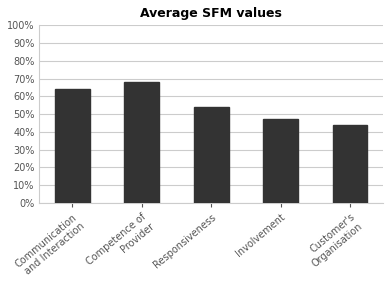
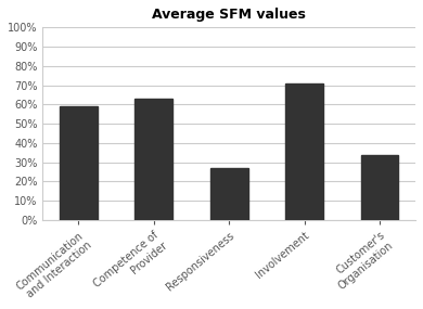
Communication and Interaction: 64% -> 59%
Competence of Provider: 68% -> 63%
Responsiveness: 54% -> 27%
Involvement: 47% -> 71%
Customer's Organisation: 44% -> 34%
